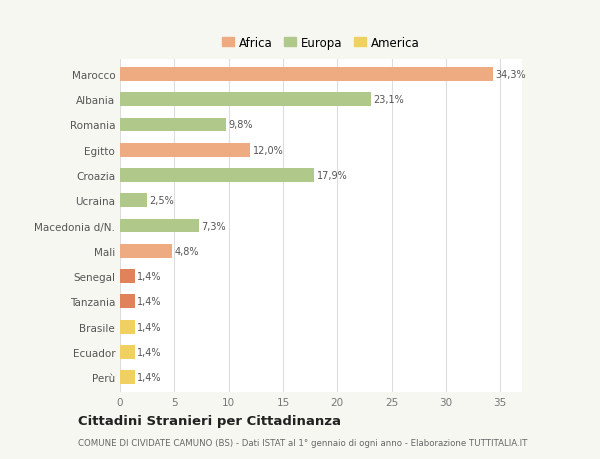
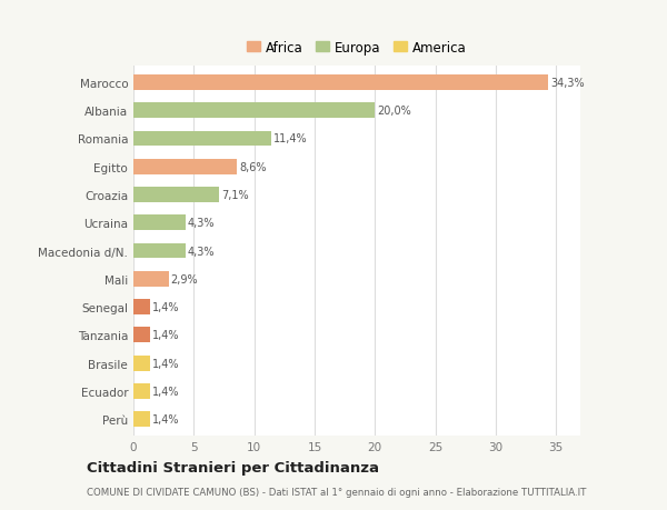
Albania: 23,1% -> 20,0%
Romania: 9,8% -> 11,4%
Egitto: 12,0% -> 8,6%
Croazia: 17,9% -> 7,1%
Ucraina: 2,5% -> 4,3%
Macedonia d/N.: 7,3% -> 4,3%
Mali: 4,8% -> 2,9%
